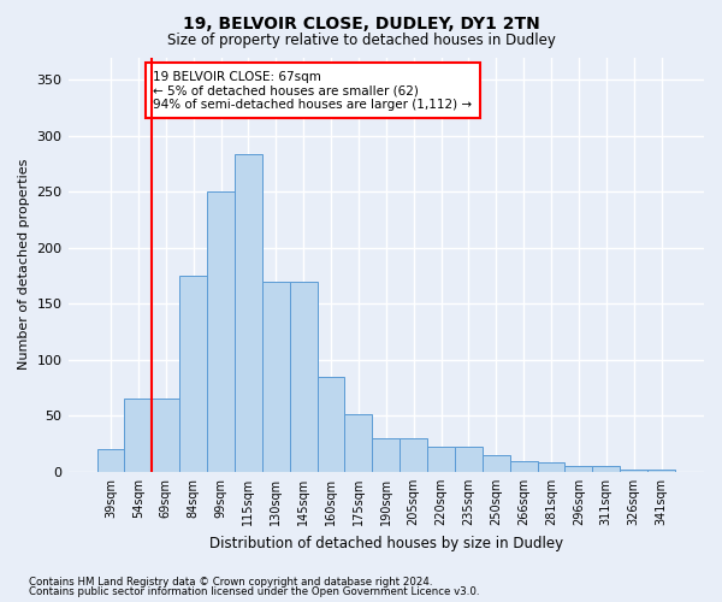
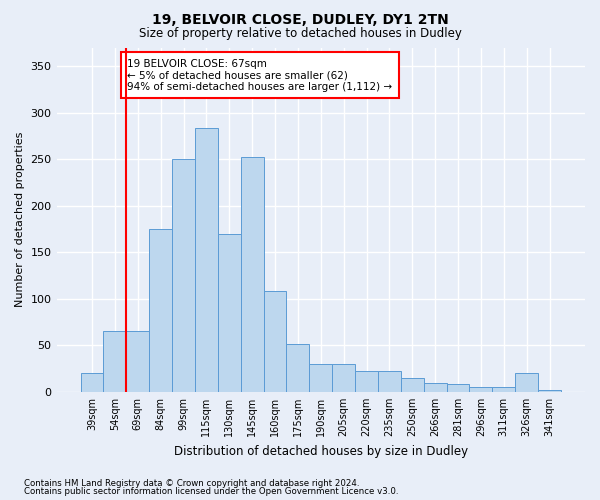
145sqm: 170 -> 252
160sqm: 85 -> 108
326sqm: 2 -> 20
